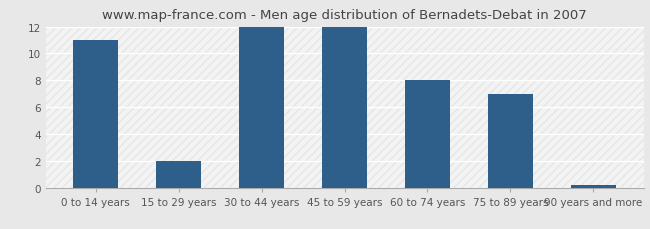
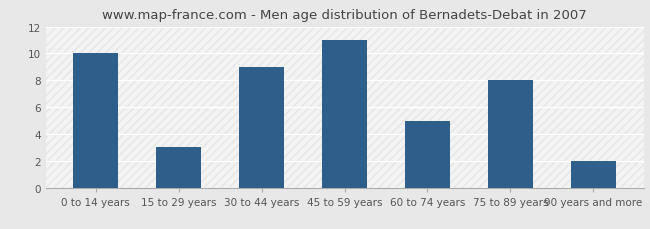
0 to 14 years: 11.0 -> 10.0
15 to 29 years: 2.0 -> 3.0
30 to 44 years: 12.0 -> 9.0
45 to 59 years: 12.0 -> 11.0
60 to 74 years: 8.0 -> 5.0
75 to 89 years: 7.0 -> 8.0
90 years and more: 0.2 -> 2.0
